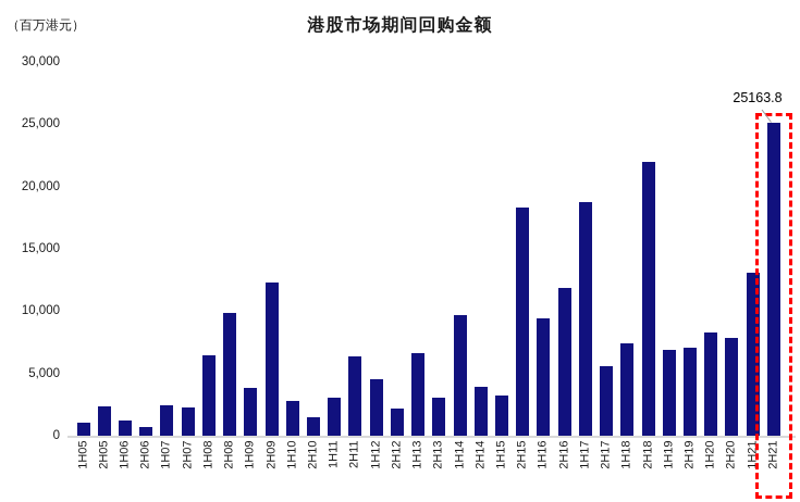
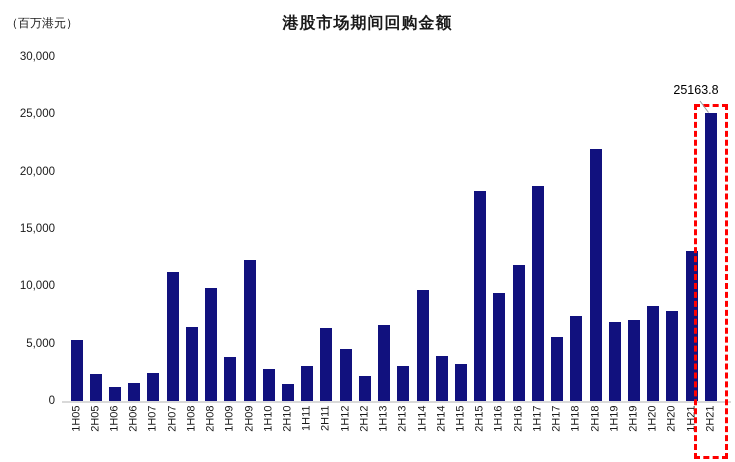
1H05: 1100 -> 5400
2H06: 800 -> 1700
2H07: 2300 -> 11300
